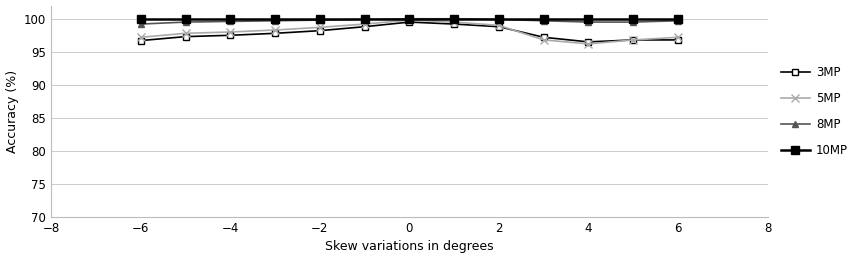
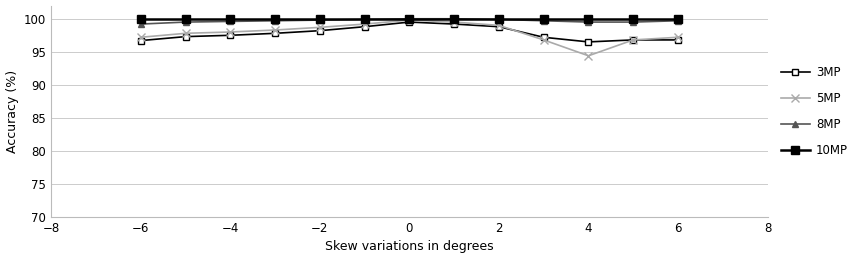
5MP/4: 96.2 -> 94.4
